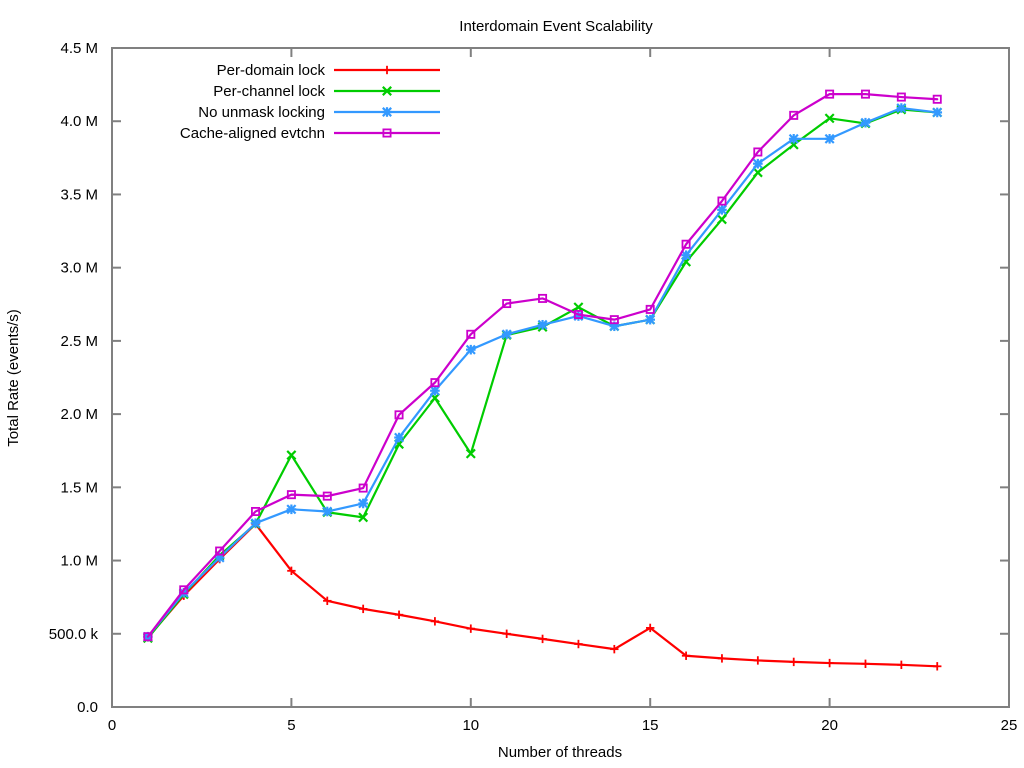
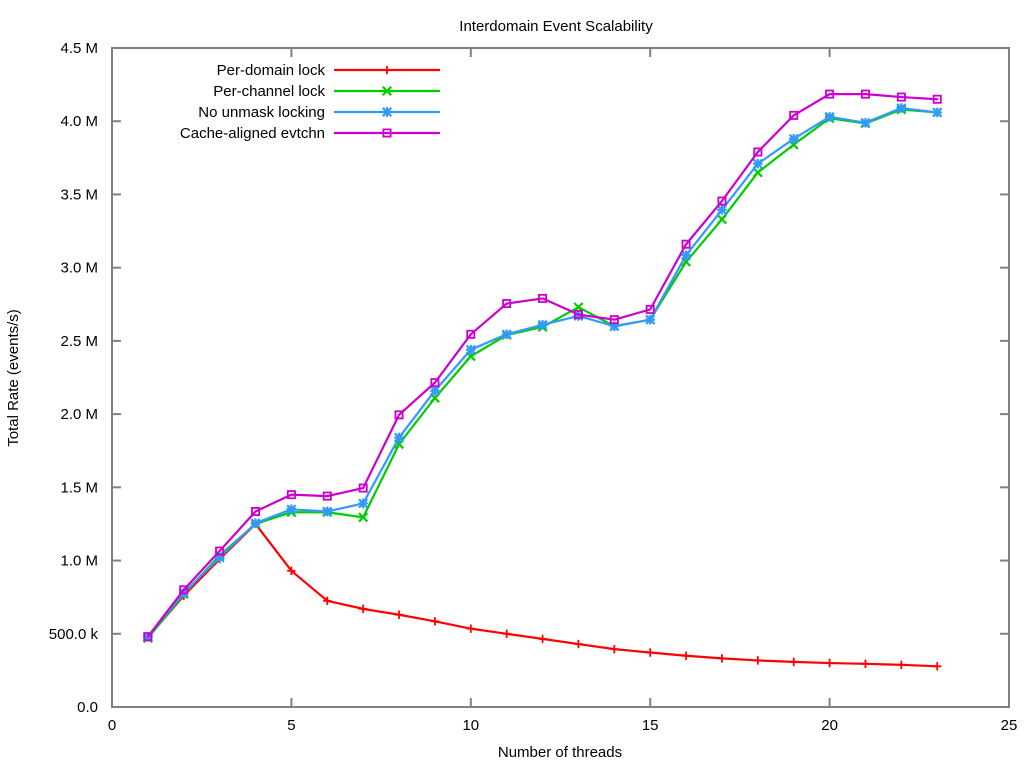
Per-channel lock/5: 1.72M -> 1.33M
Per-channel lock/10: 1.73M -> 2.40M
Per-domain lock/15: 0.54M -> 0.37M
No unmask locking/20: 3.88M -> 4.03M
